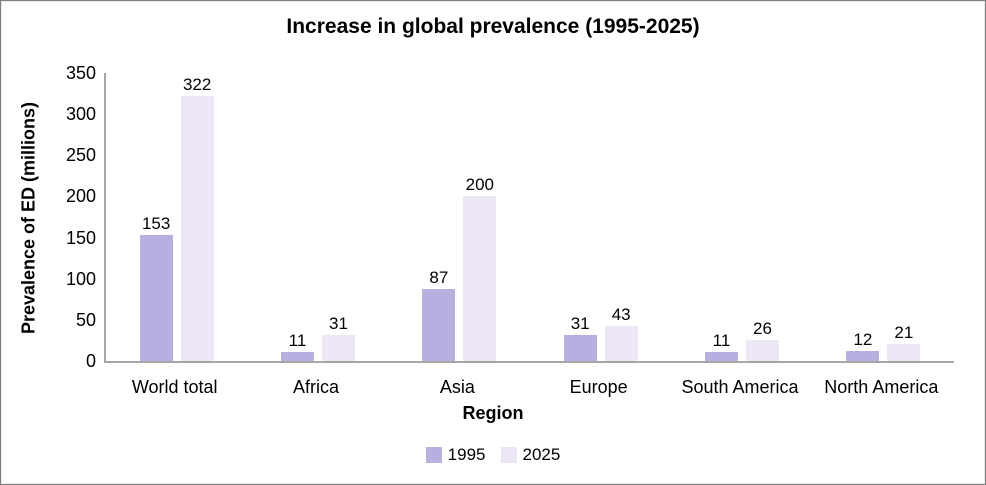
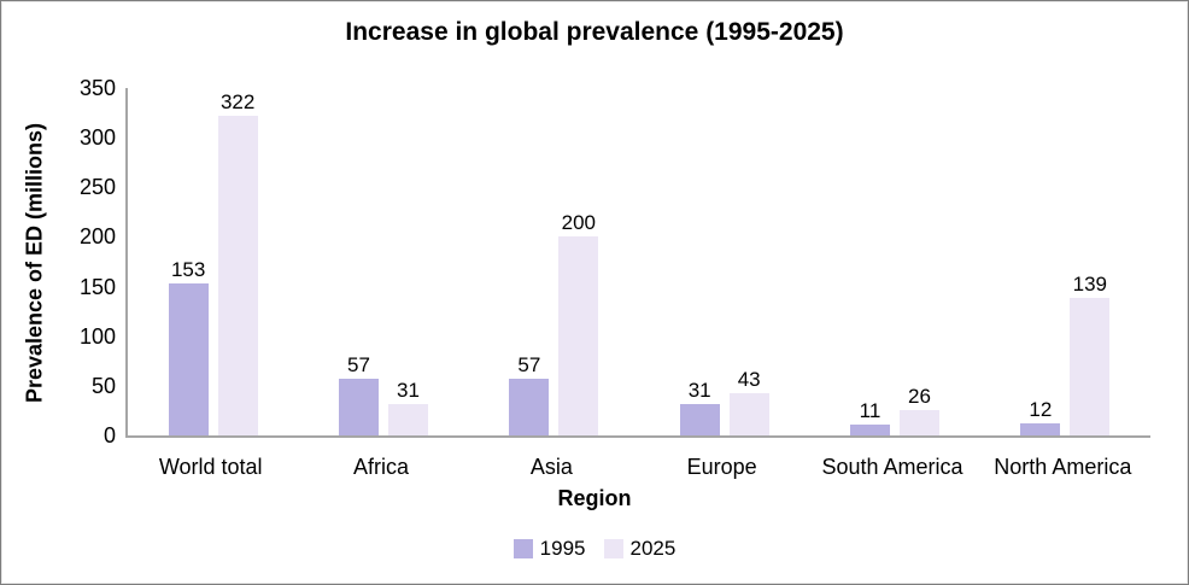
1995/Africa: 11 -> 57
1995/Asia: 87 -> 57
2025/North America: 21 -> 139
